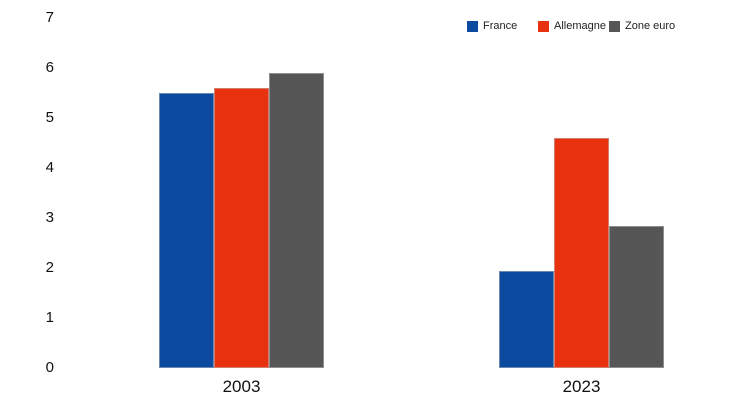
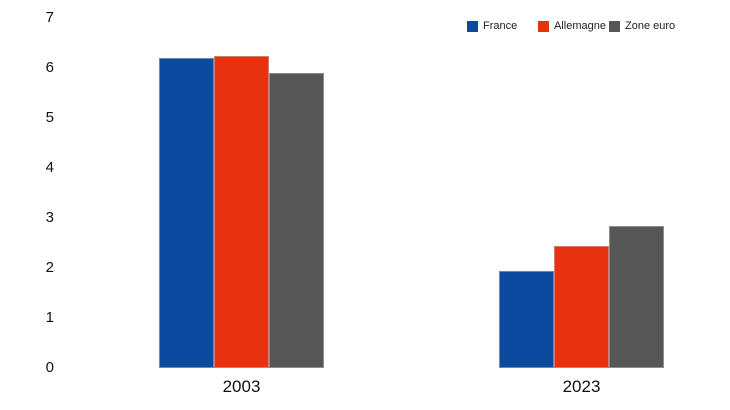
France/2003: 5.5 -> 6.2
Allemagne/2003: 5.6 -> 6.2
Allemagne/2023: 4.6 -> 2.5
